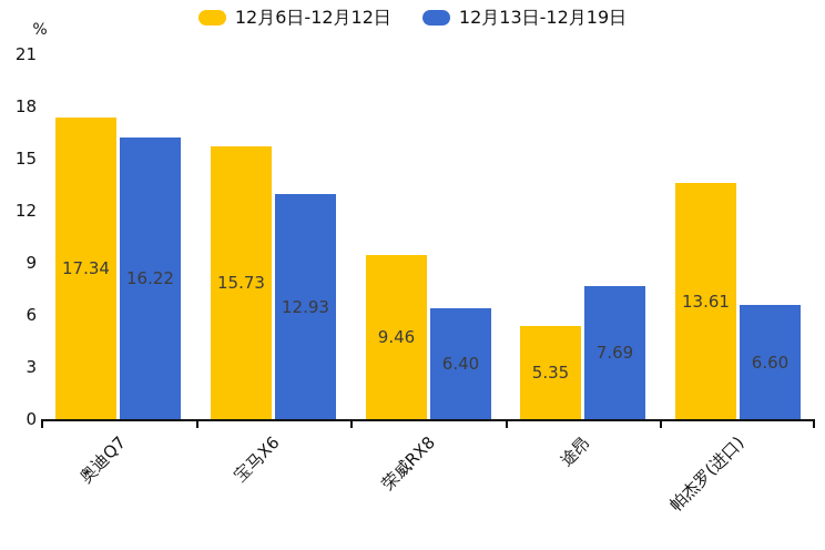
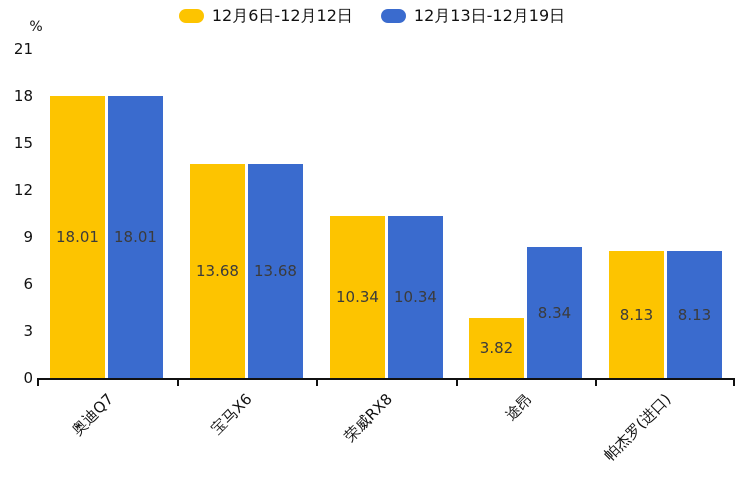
12月6日-12月12日/奥迪Q7: 17.34 -> 18.01
12月13日-12月19日/奥迪Q7: 16.22 -> 18.01
12月6日-12月12日/宝马X6: 15.73 -> 13.68
12月13日-12月19日/宝马X6: 12.93 -> 13.68
12月6日-12月12日/荣威RX8: 9.46 -> 10.34
12月13日-12月19日/荣威RX8: 6.40 -> 10.34
12月6日-12月12日/途昂: 5.35 -> 3.82
12月13日-12月19日/途昂: 7.69 -> 8.34
12月6日-12月12日/帕杰罗(进口): 13.61 -> 8.13
12月13日-12月19日/帕杰罗(进口): 6.60 -> 8.13
